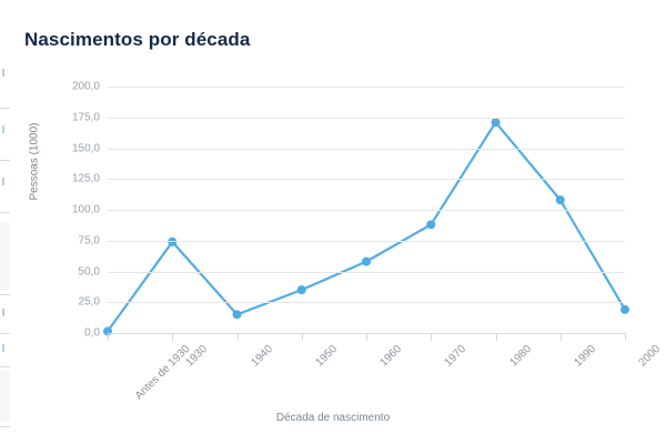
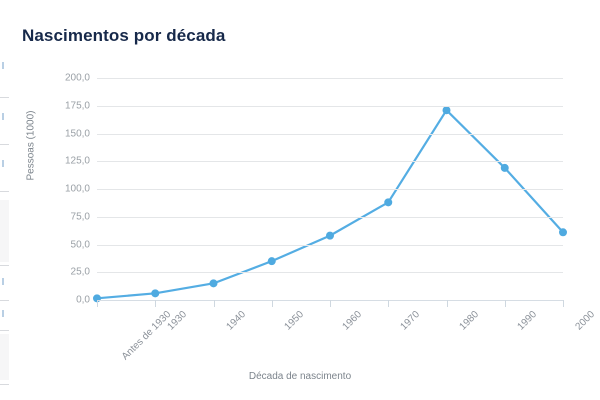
1930: 74 -> 6
1990: 108 -> 119
2000: 19 -> 61
